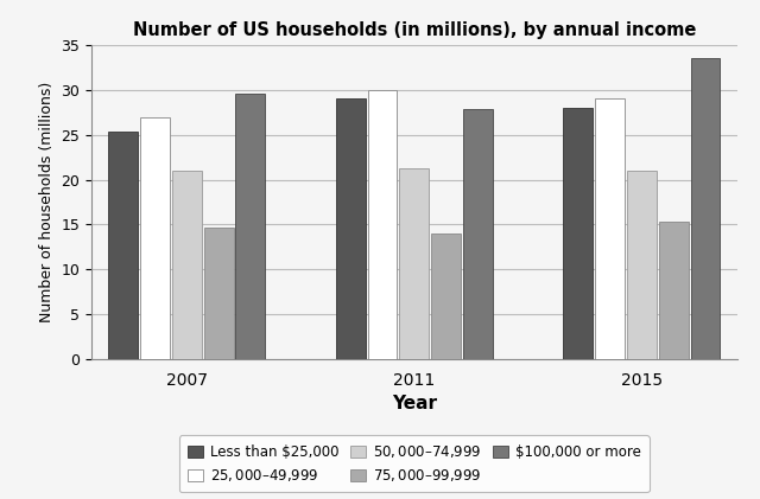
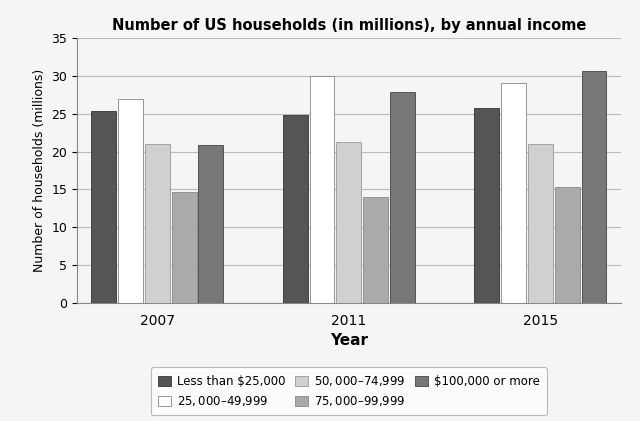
$100,000 or more/2007: 29.6 -> 20.8
Less than $25,000/2011: 29.0 -> 24.8
Less than $25,000/2015: 28.0 -> 25.8
$100,000 or more/2015: 33.5 -> 30.6
